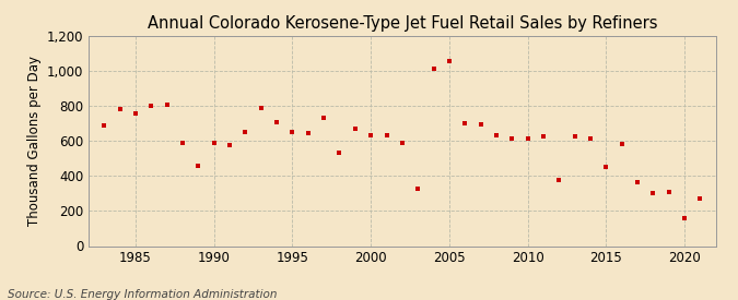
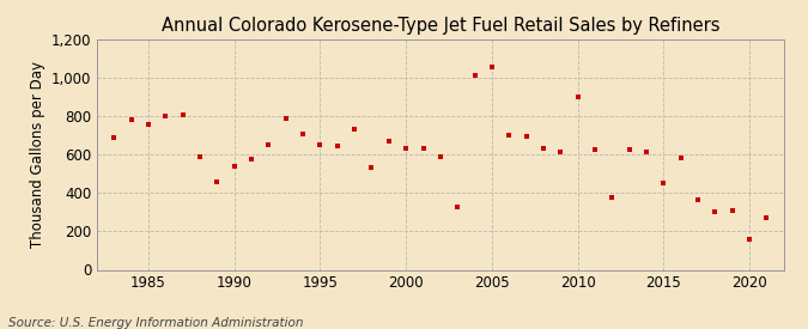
1990: 590 -> 540
2010: 620 -> 900
